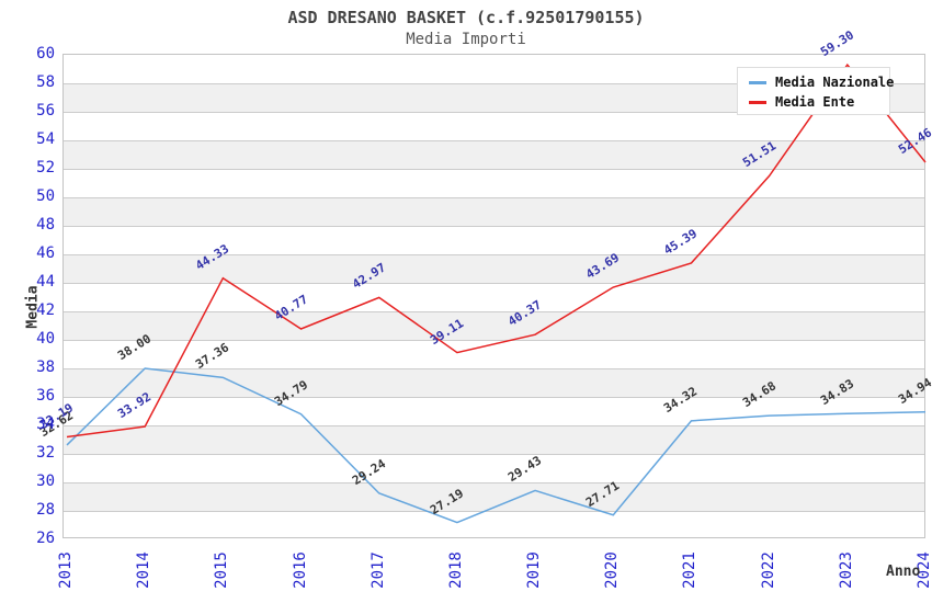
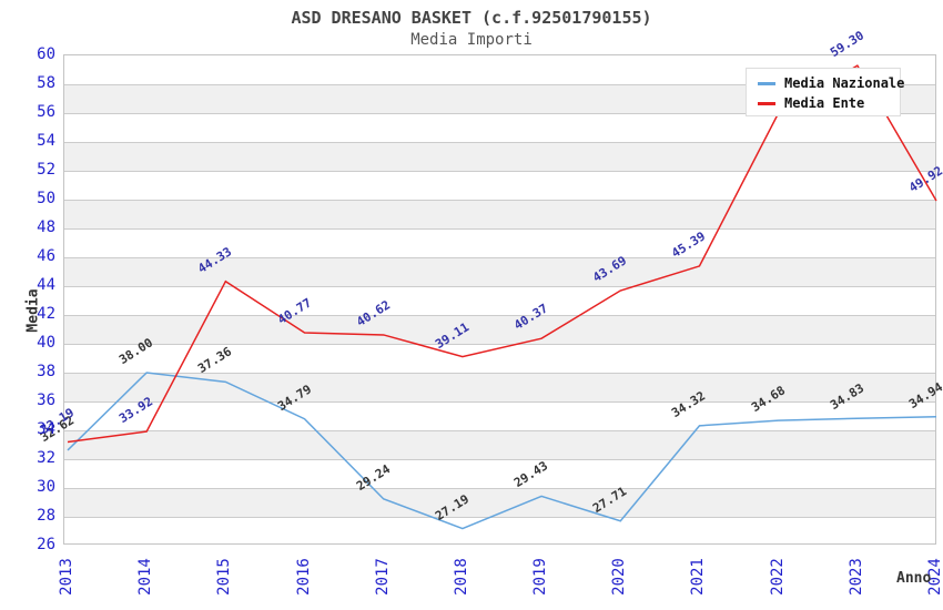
Media Ente/2017: 42.97 -> 40.62
Media Ente/2022: 51.51 -> 56.00
Media Ente/2024: 52.46 -> 49.92
